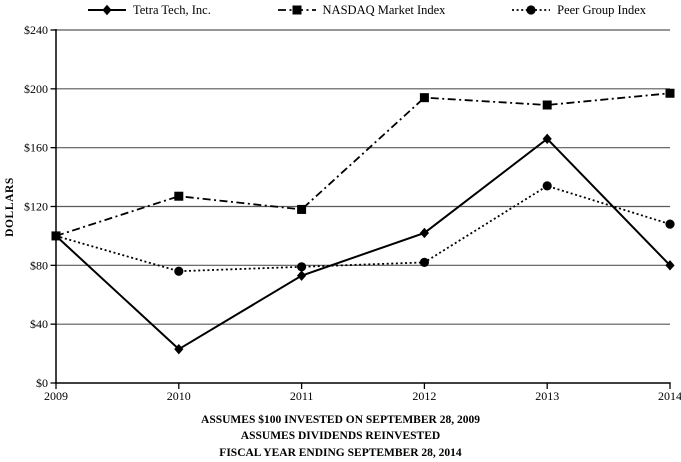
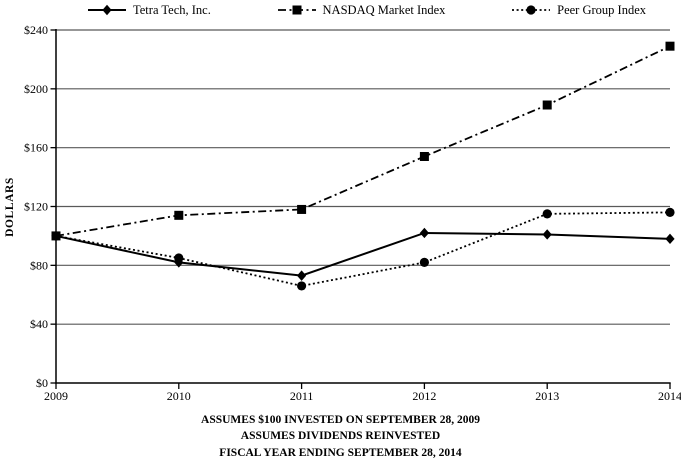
Tetra Tech, Inc./2010: $23 -> $82
NASDAQ Market Index/2010: $127 -> $114
Peer Group Index/2010: $76 -> $85
Peer Group Index/2011: $79 -> $66
NASDAQ Market Index/2012: $194 -> $154
Tetra Tech, Inc./2013: $166 -> $101
Peer Group Index/2013: $134 -> $115
Tetra Tech, Inc./2014: $80 -> $98
NASDAQ Market Index/2014: $197 -> $229
Peer Group Index/2014: $108 -> $116
